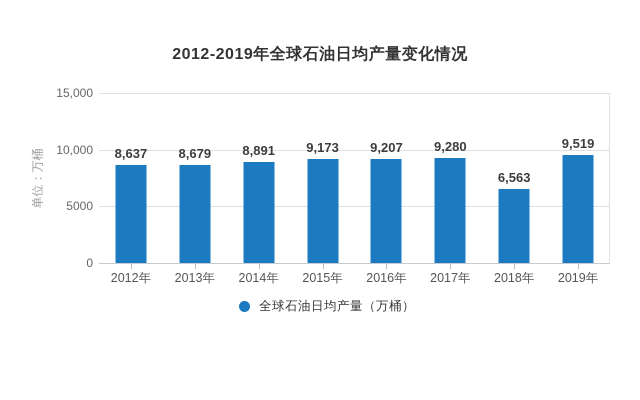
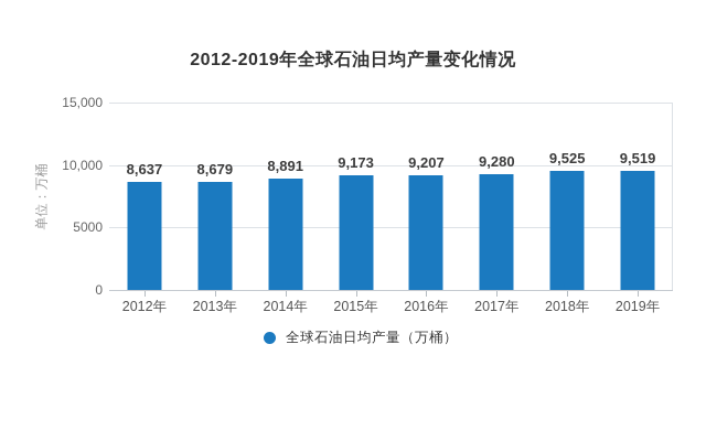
2018年: 6,563 -> 9,525
